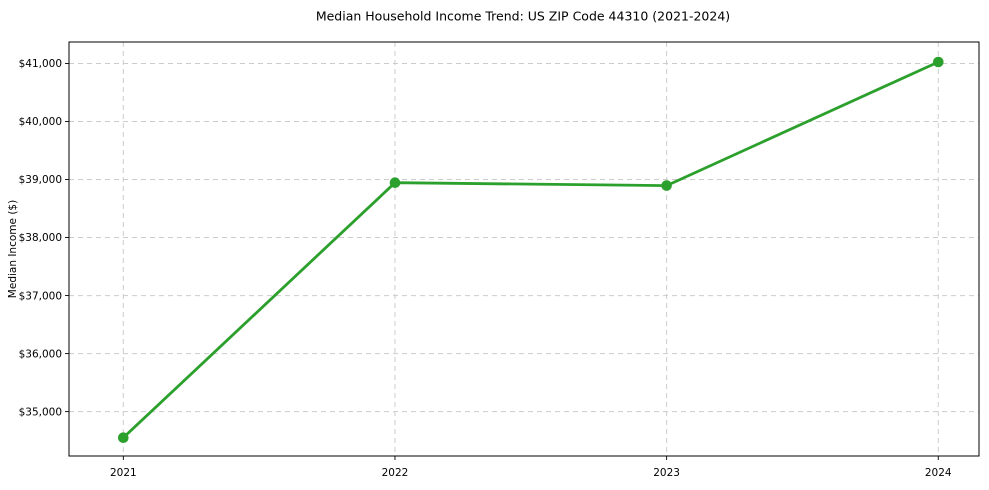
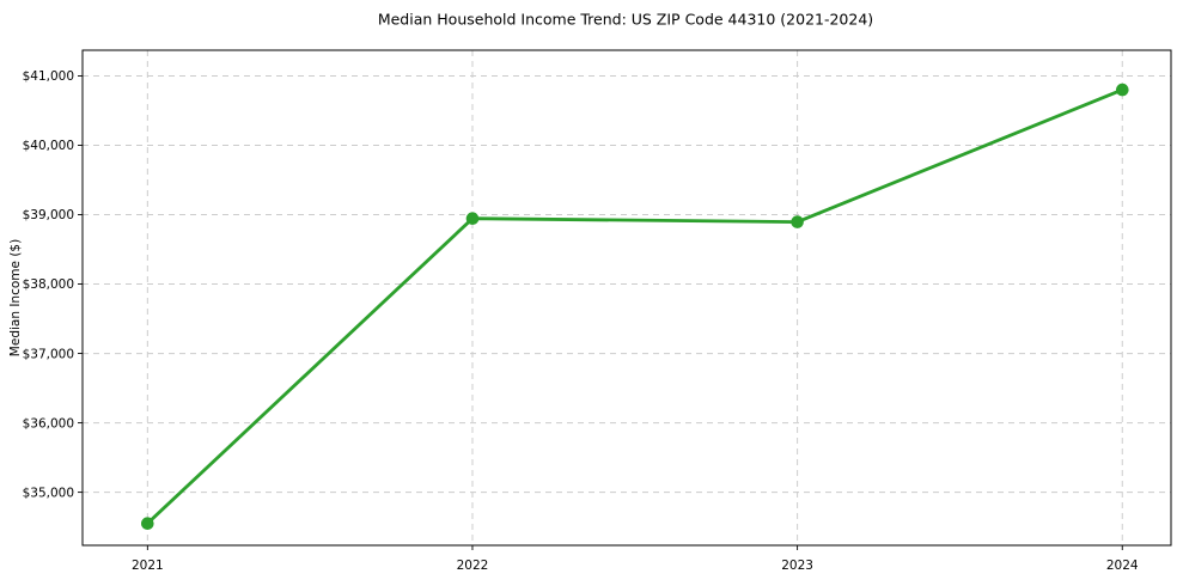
2024: $41000 -> $40800
